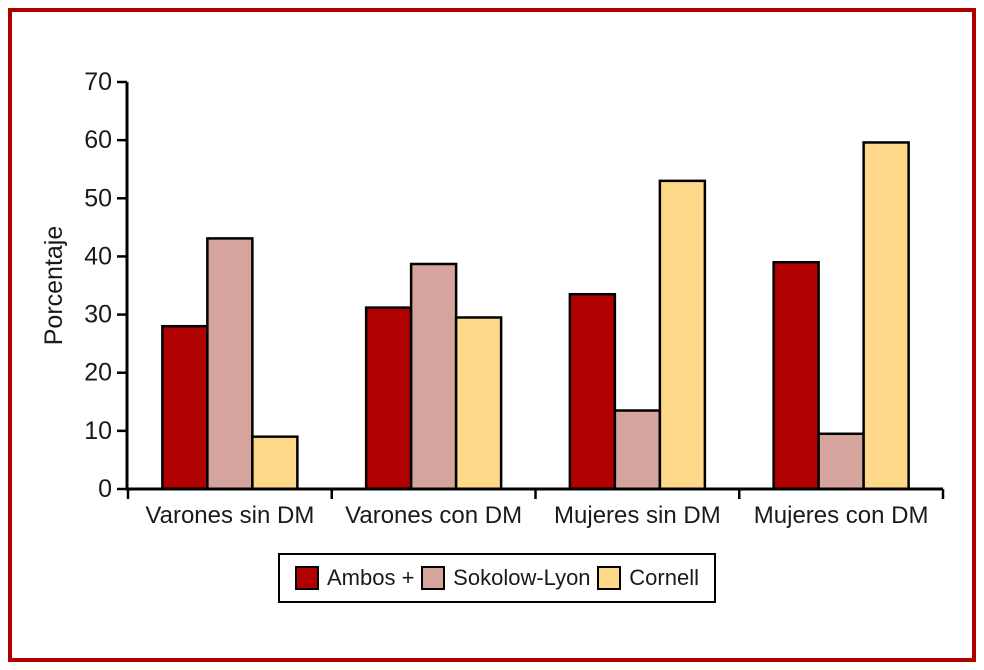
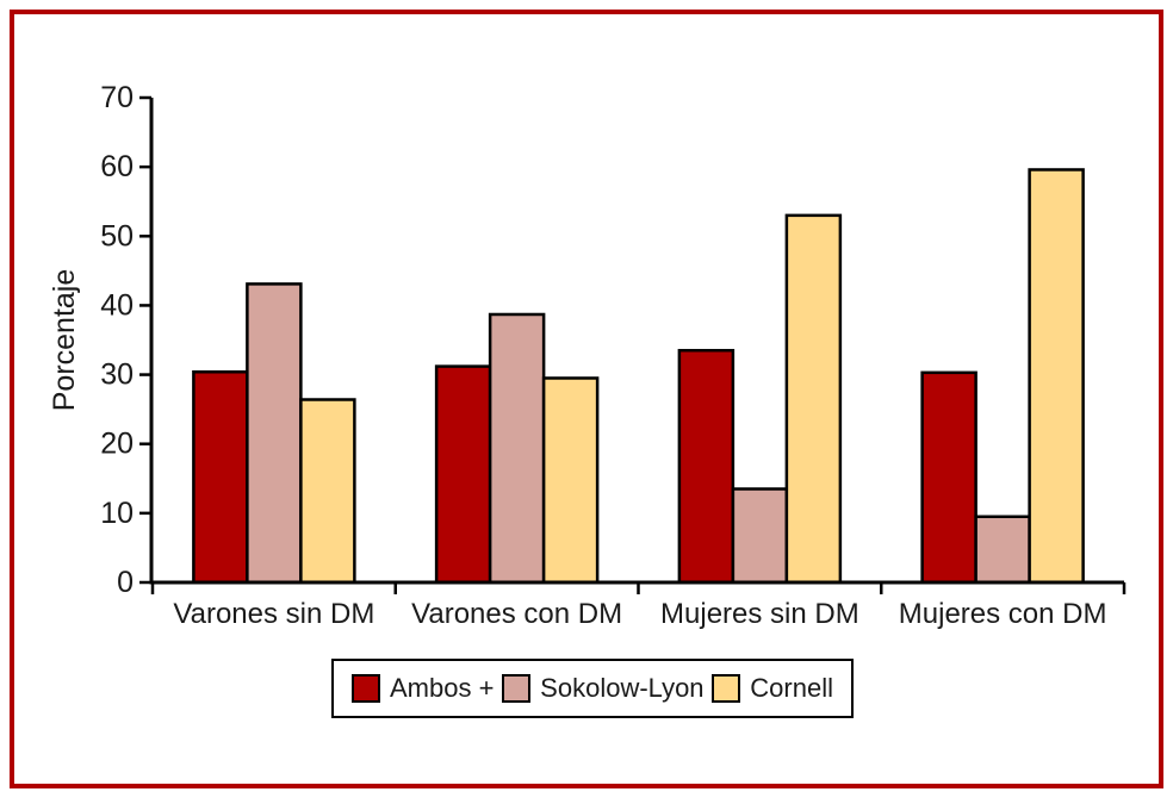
Ambos +/Varones sin DM: 28 -> 30
Cornell/Varones sin DM: 9 -> 26
Ambos +/Mujeres con DM: 39 -> 30
